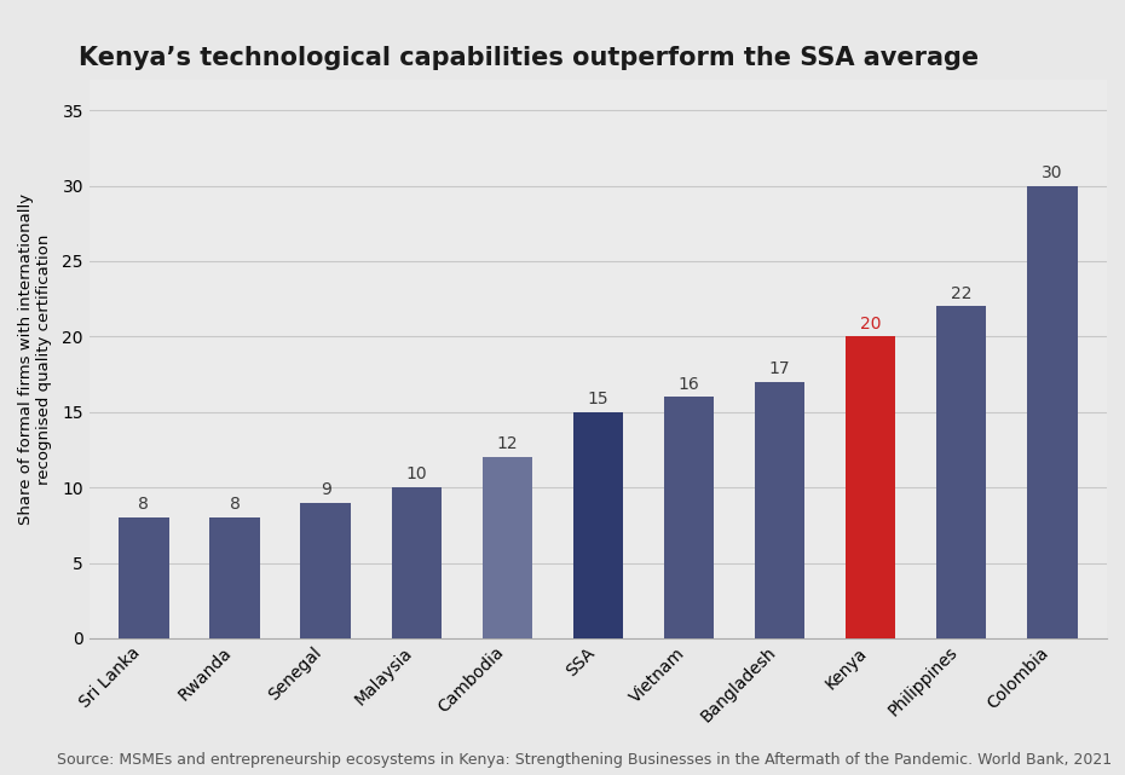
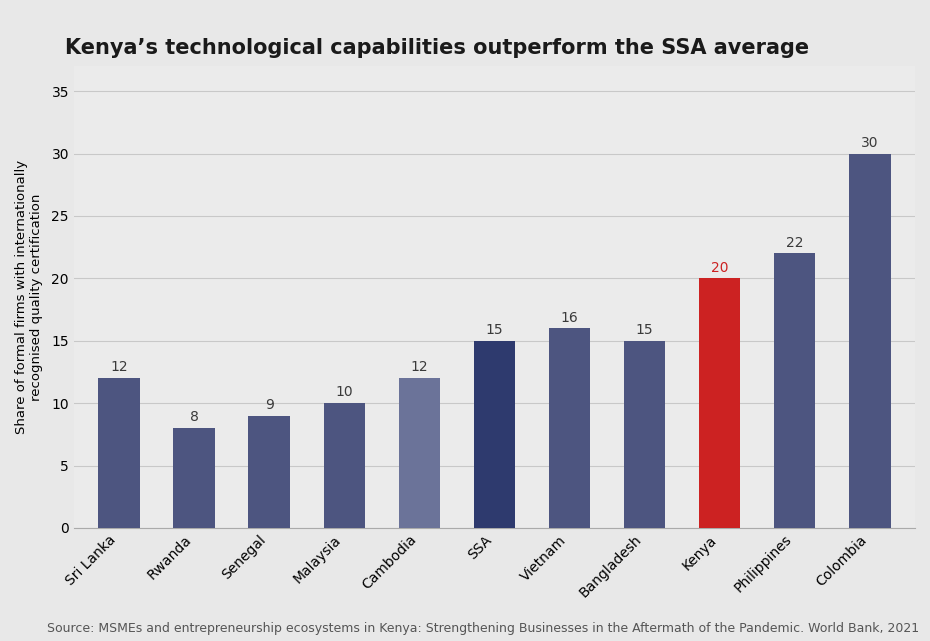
Sri Lanka: 8 -> 12
Bangladesh: 17 -> 15
